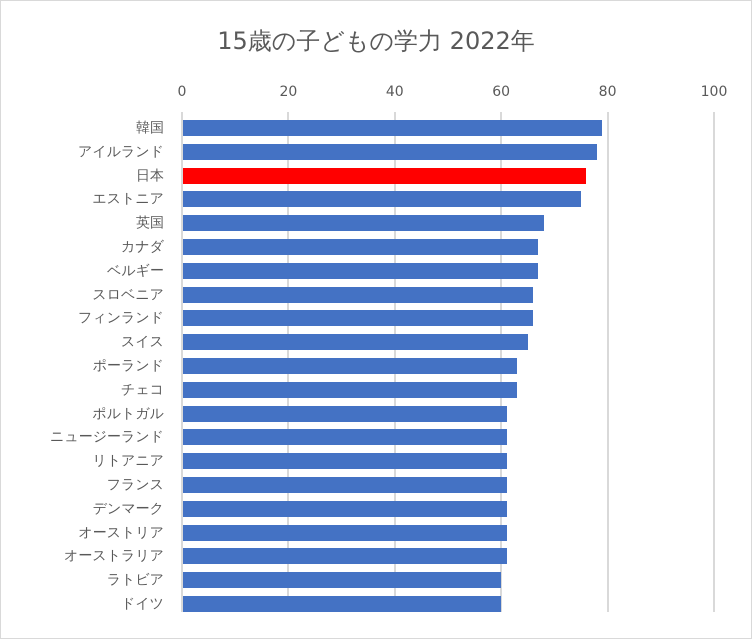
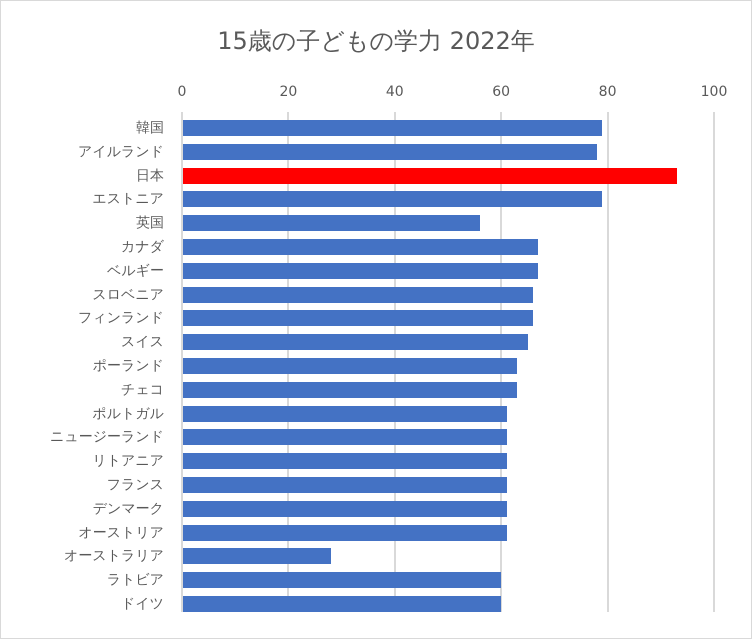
日本: 76 -> 93
エストニア: 75 -> 79
英国: 68 -> 56
オーストラリア: 61 -> 28
